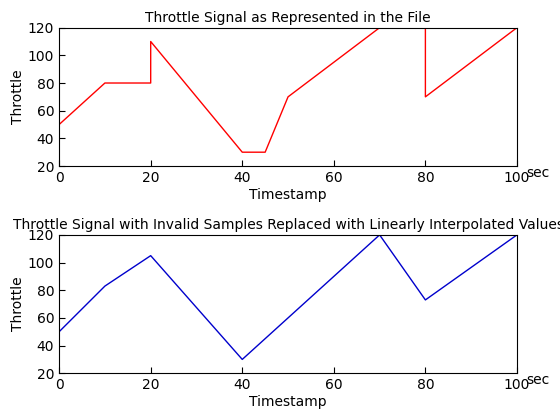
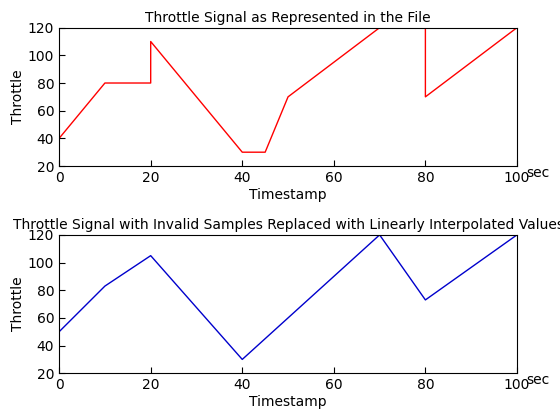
Throttle Signal as Represented in the File/0: 50 -> 40
